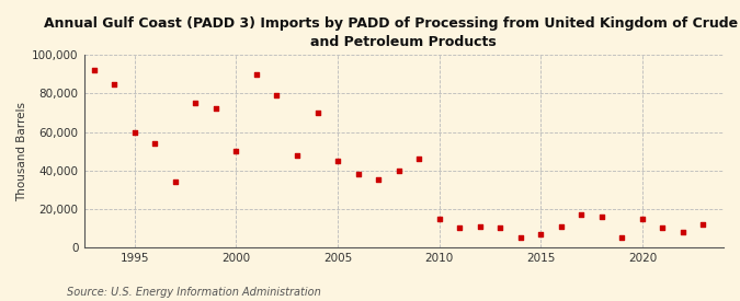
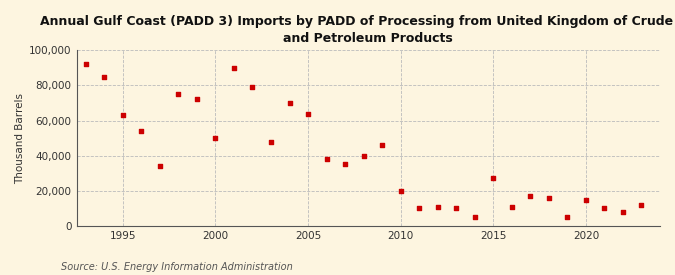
1995: 60,000 -> 63,000
2005: 45,000 -> 64,000
2010: 15,000 -> 20,000
2015: 7,000 -> 27,000
